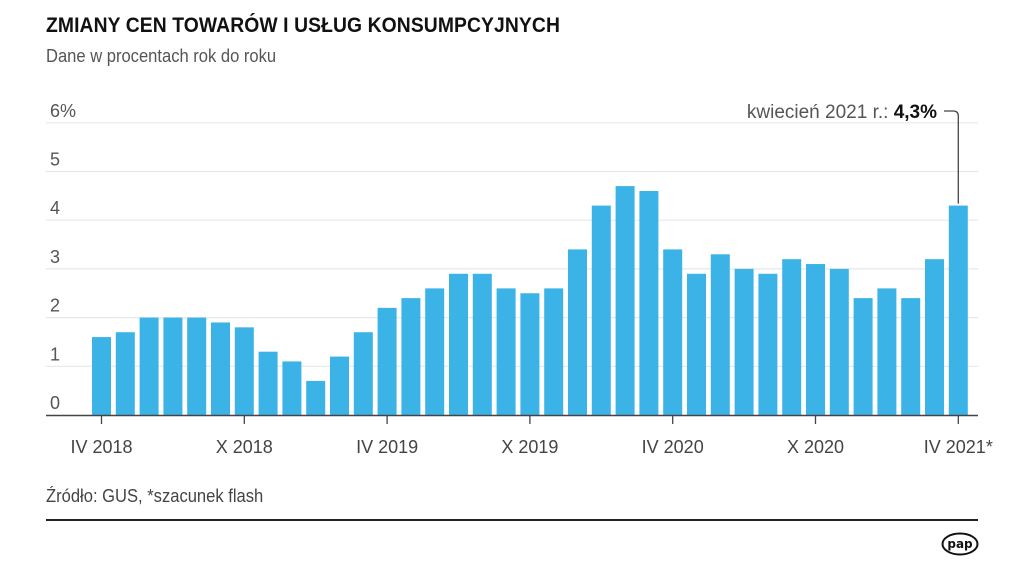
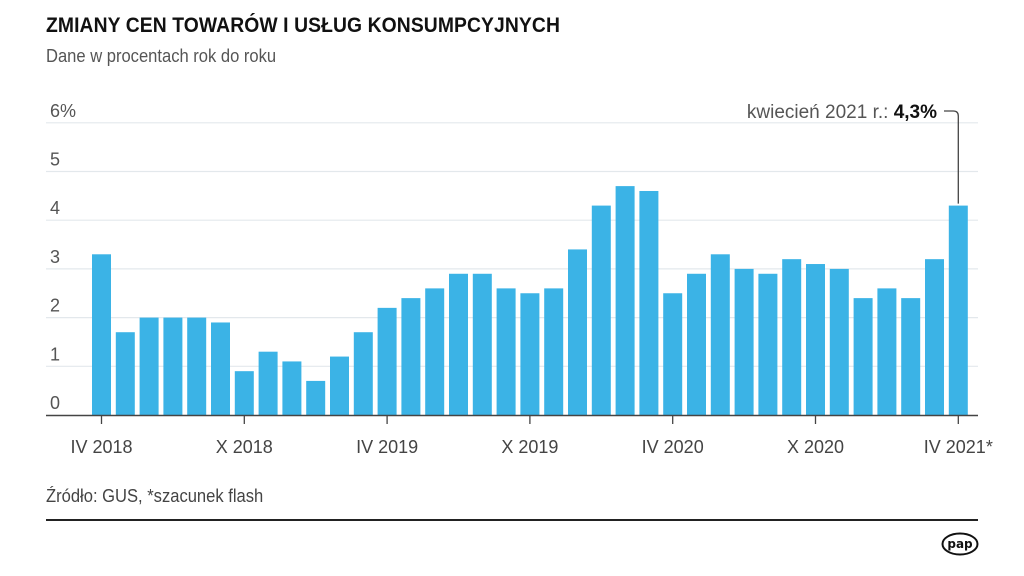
IV 2018: 1.6% -> 3.3%
X 2018: 1.8% -> 0.9%
IV 2020: 3.4% -> 2.5%
